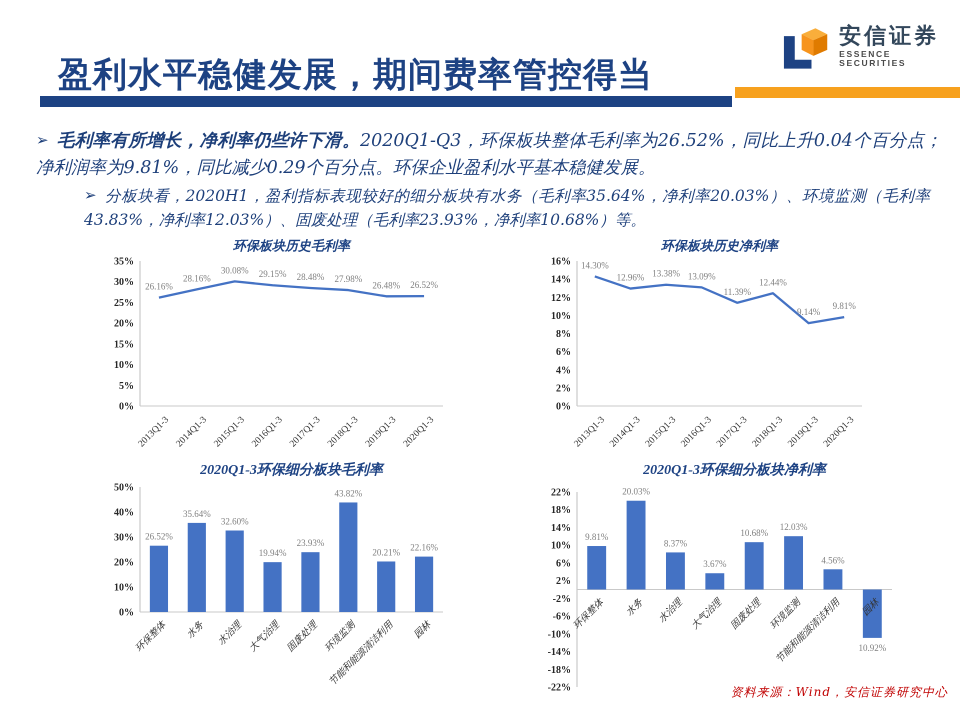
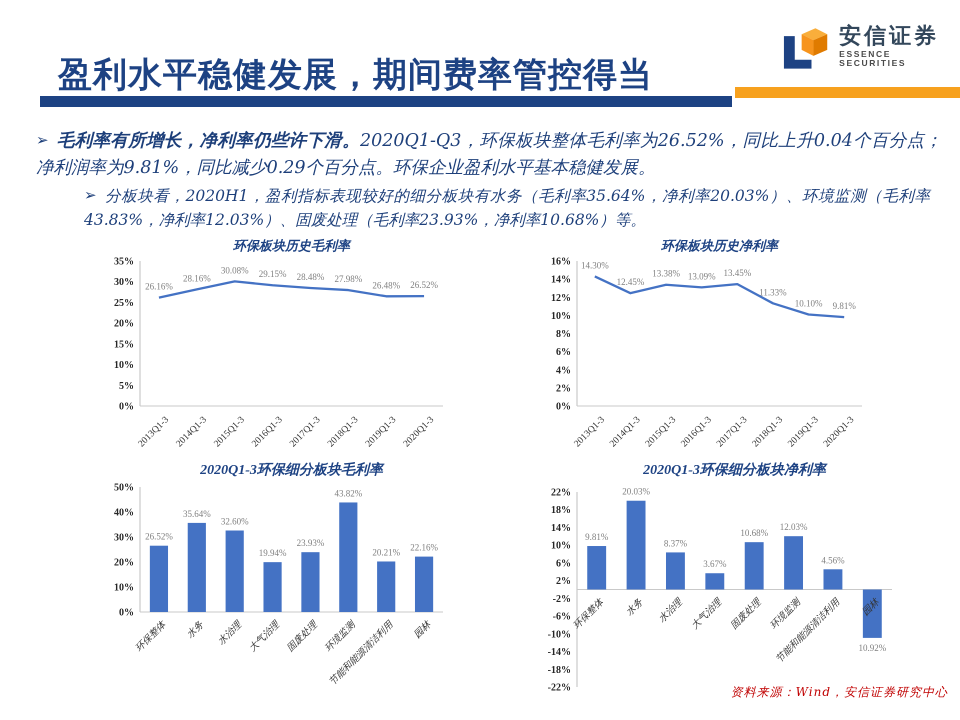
环保板块历史净利率/2014Q1-3: 12.96% -> 12.45%
环保板块历史净利率/2017Q1-3: 11.39% -> 13.45%
环保板块历史净利率/2018Q1-3: 12.44% -> 11.33%
环保板块历史净利率/2019Q1-3: 9.14% -> 10.10%
